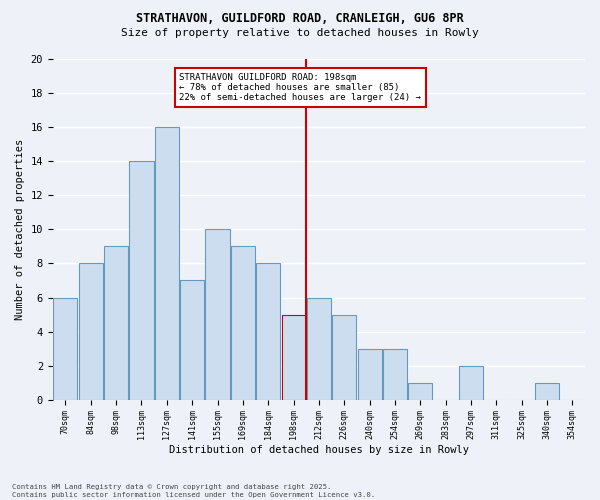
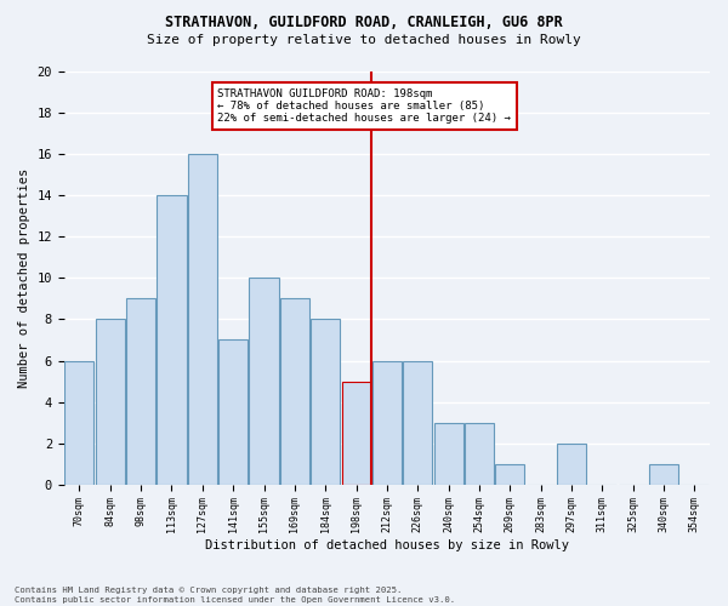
226sqm: 5 -> 6
